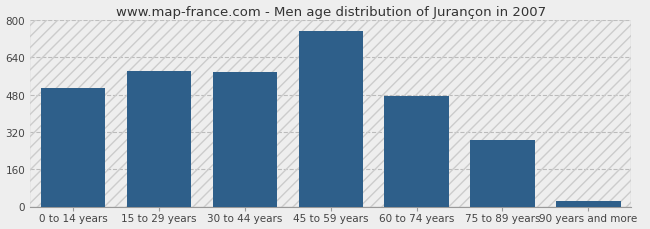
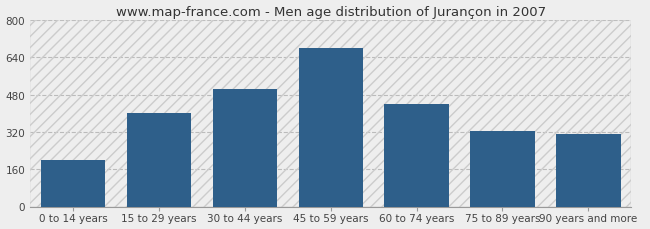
0 to 14 years: 510 -> 200
15 to 29 years: 583 -> 400
30 to 44 years: 578 -> 505
45 to 59 years: 752 -> 680
60 to 74 years: 473 -> 440
75 to 89 years: 285 -> 325
90 years and more: 22 -> 310
